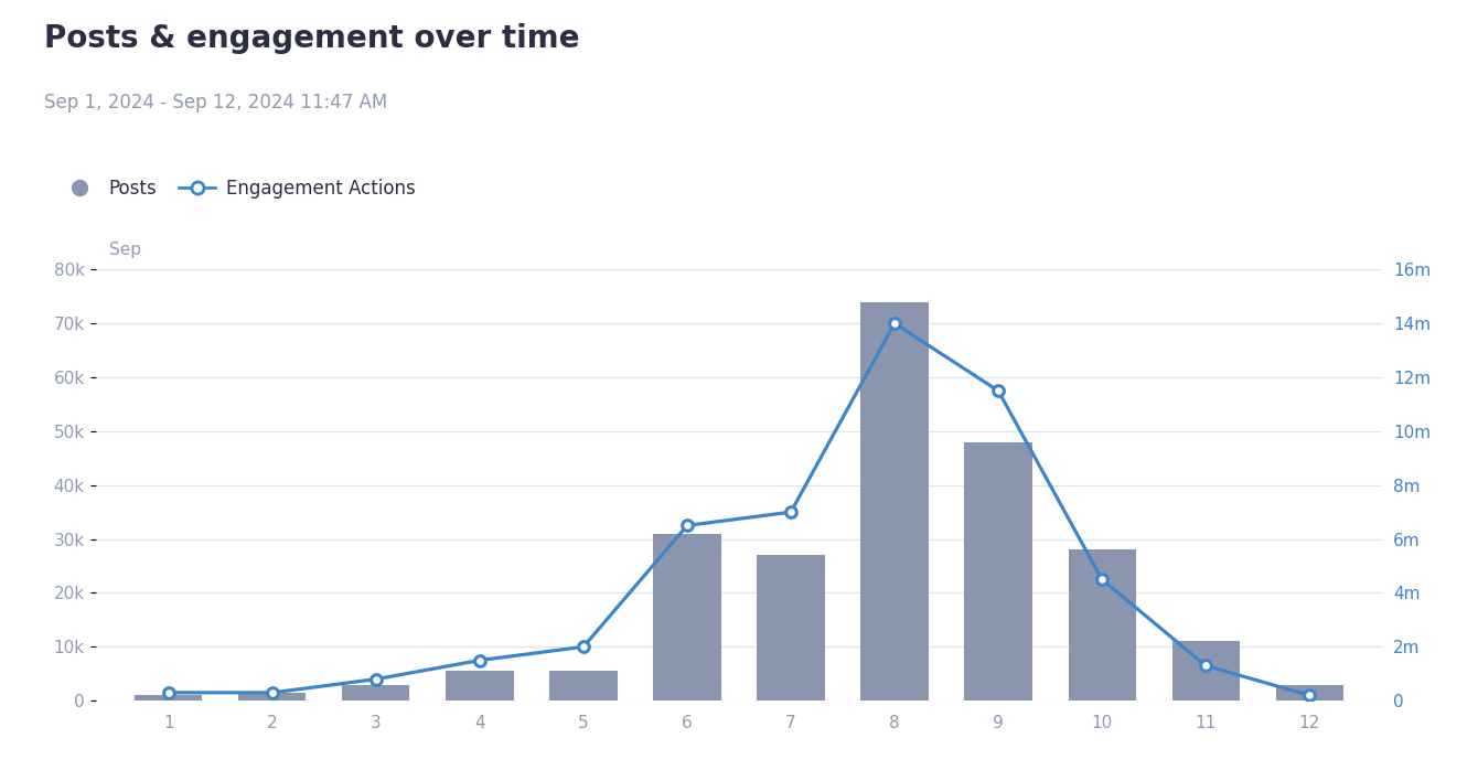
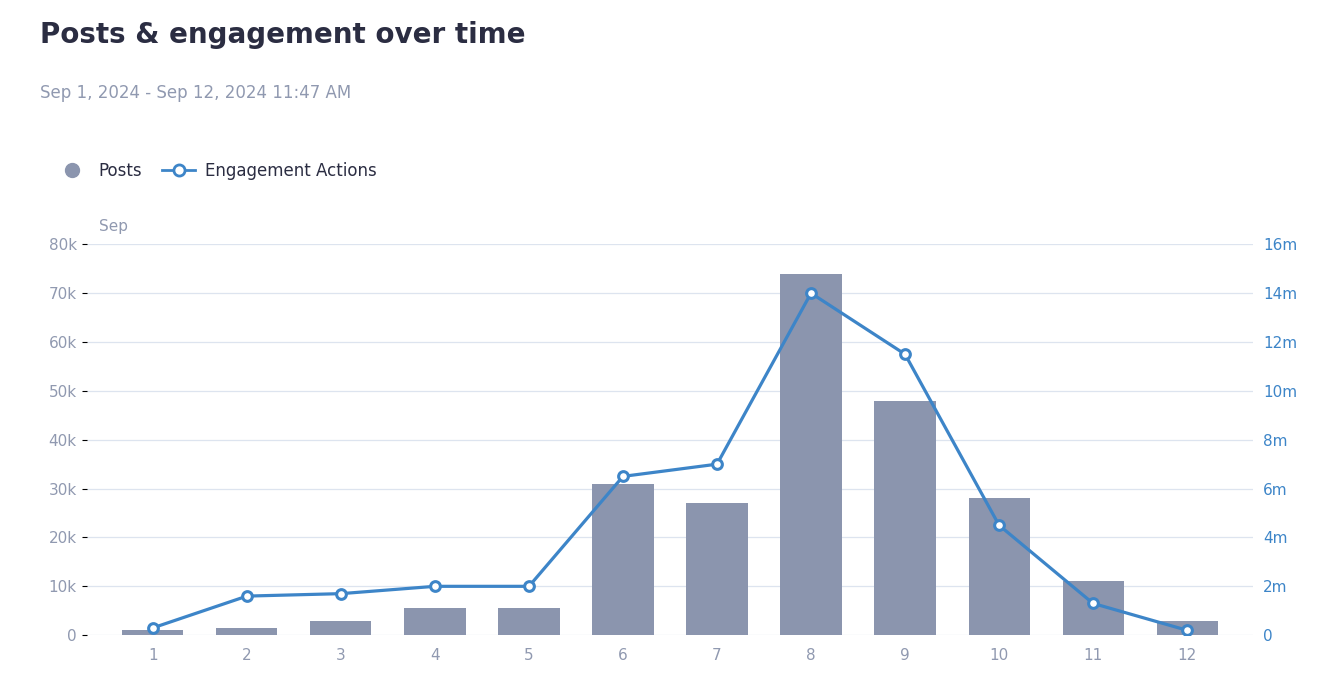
Engagement Actions/2: 0.3m -> 1.6m
Engagement Actions/3: 0.8m -> 1.7m
Engagement Actions/4: 1.5m -> 2.0m
